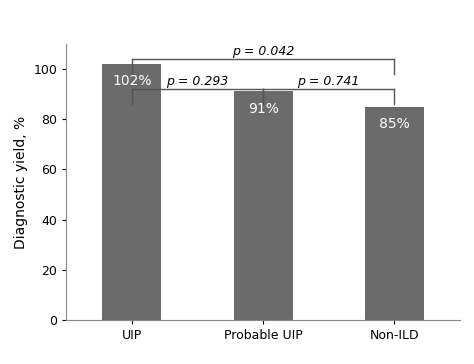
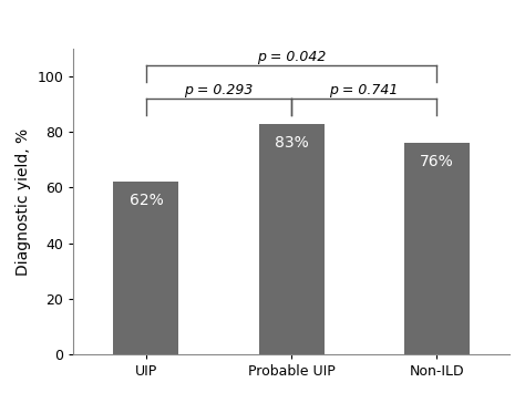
UIP: 102% -> 62%
Probable UIP: 91% -> 83%
Non-ILD: 85% -> 76%
